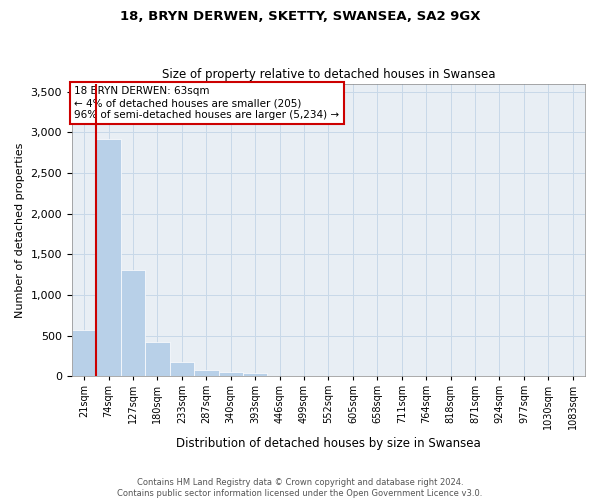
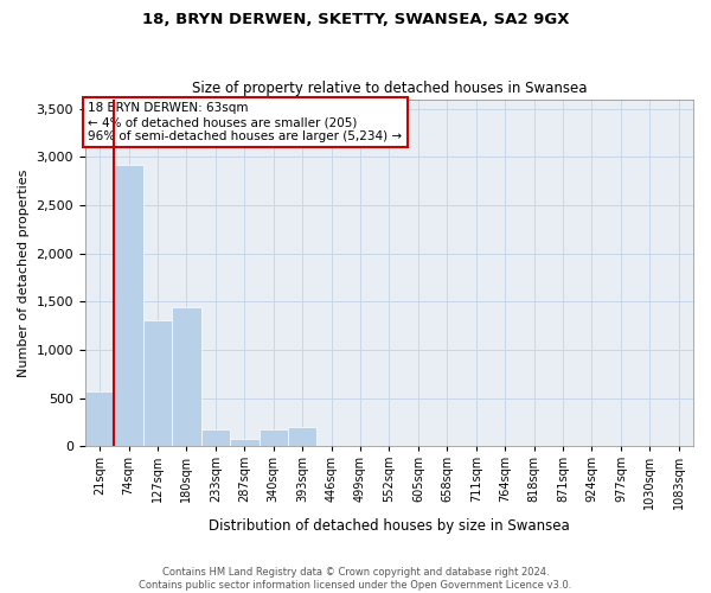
180sqm: 420 -> 1,440
340sqm: 60 -> 180
393sqm: 40 -> 200
